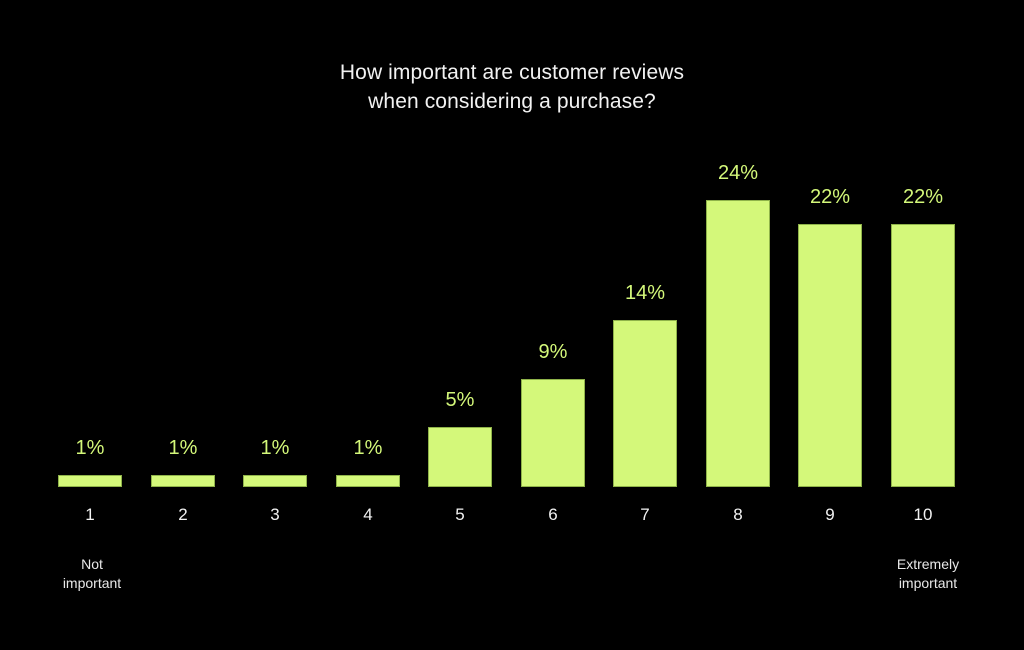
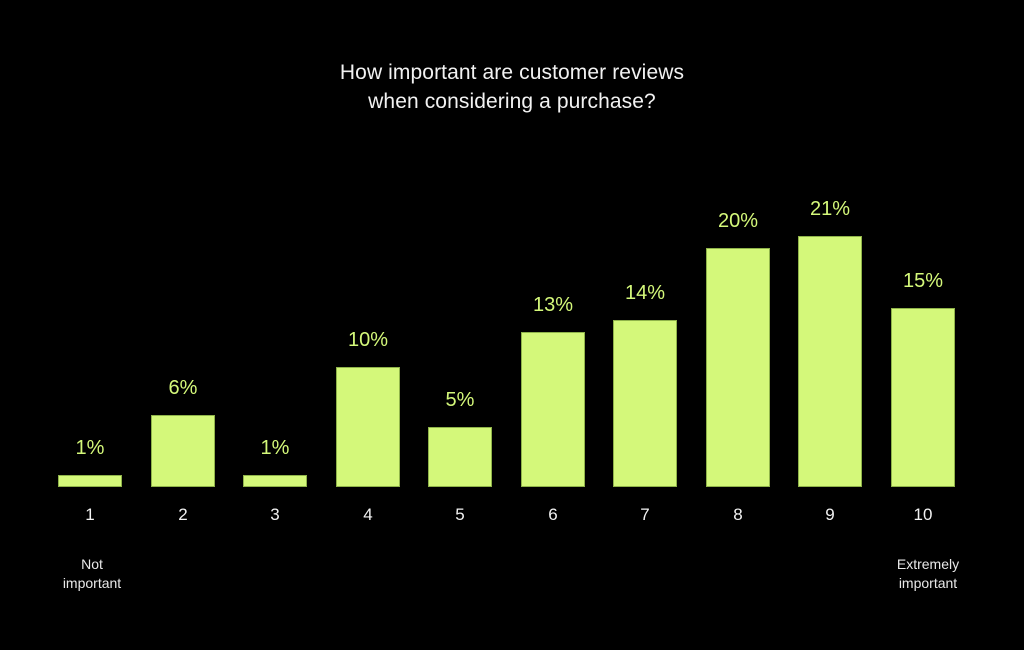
2: 1% -> 6%
4: 1% -> 10%
6: 9% -> 13%
8: 24% -> 20%
9: 22% -> 21%
10: 22% -> 15%
